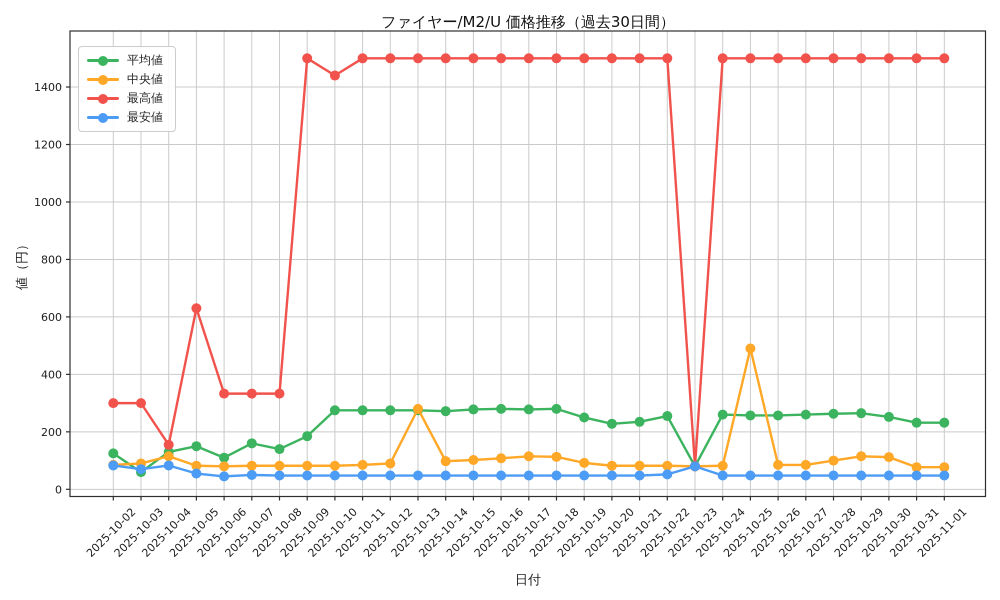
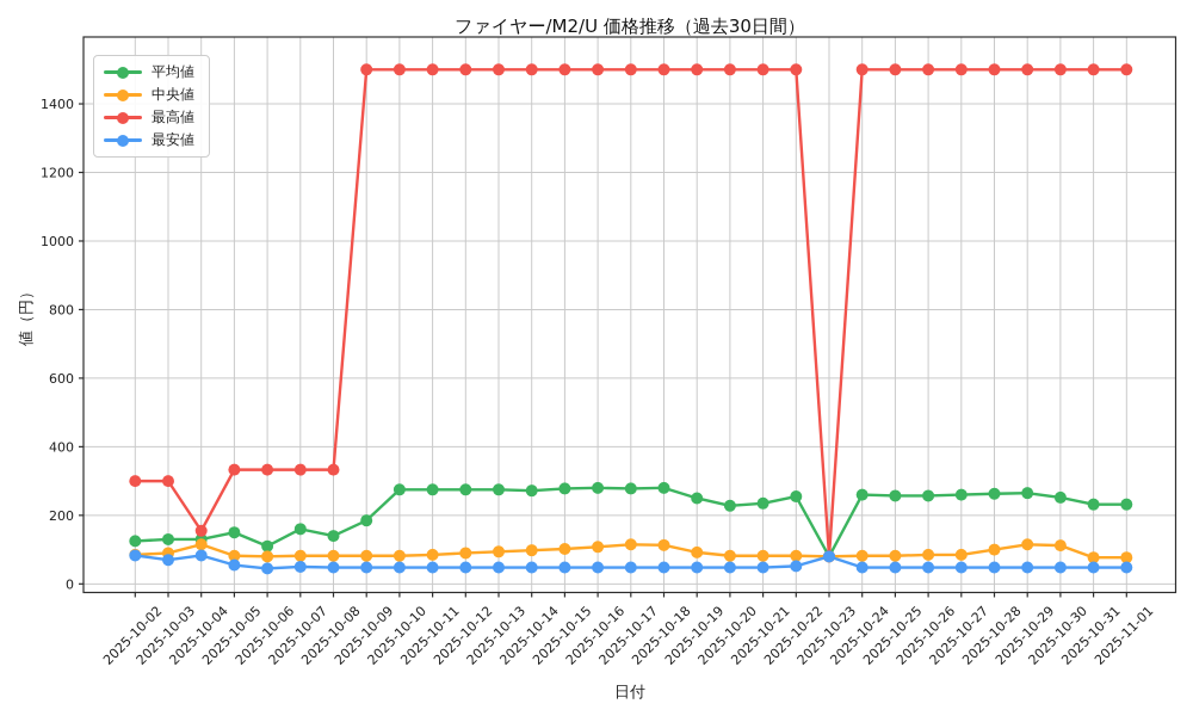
平均値/2025-10-03: 60 -> 130
最高値/2025-10-05: 630 -> 330
最高値/2025-10-10: 1440 -> 1500
中央値/2025-10-13: 280 -> 90
中央値/2025-10-25: 490 -> 80
